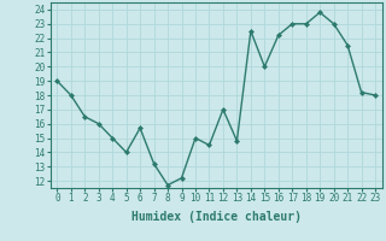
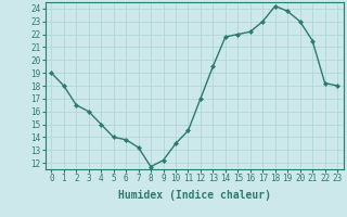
6: 15.7 -> 13.8
10: 15.0 -> 13.5
13: 14.8 -> 19.5
14: 22.5 -> 21.8
15: 20.0 -> 22.0
18: 23.0 -> 24.2
